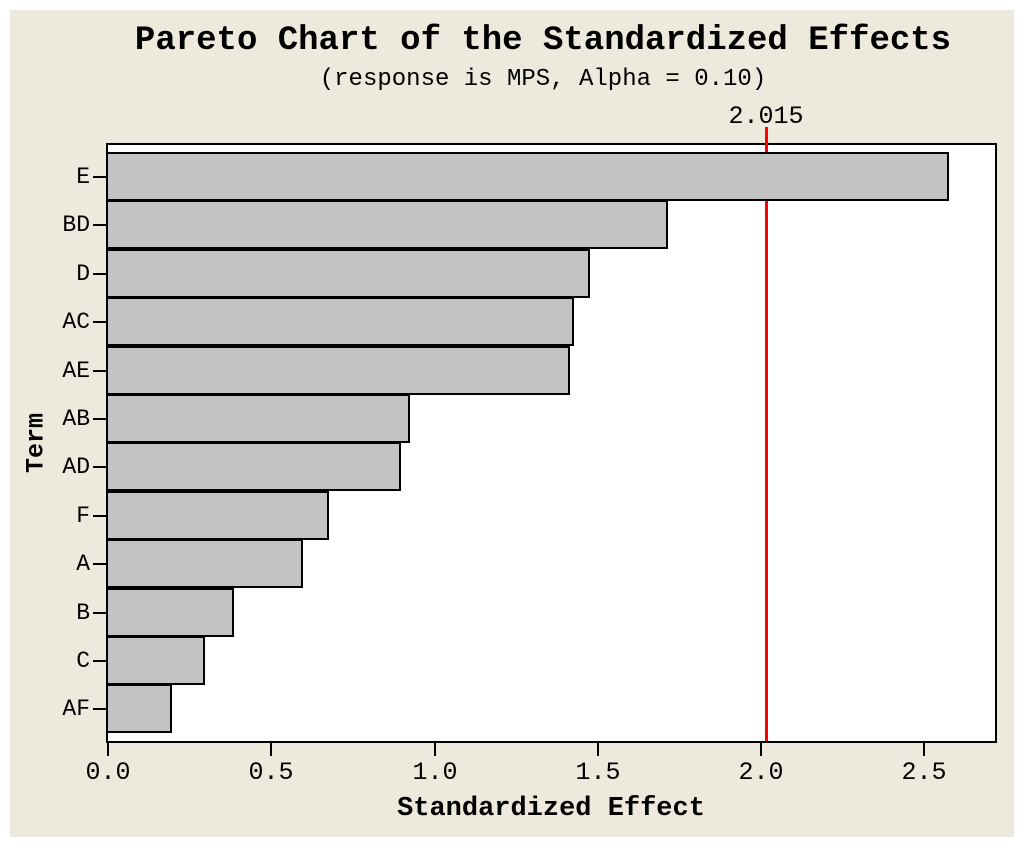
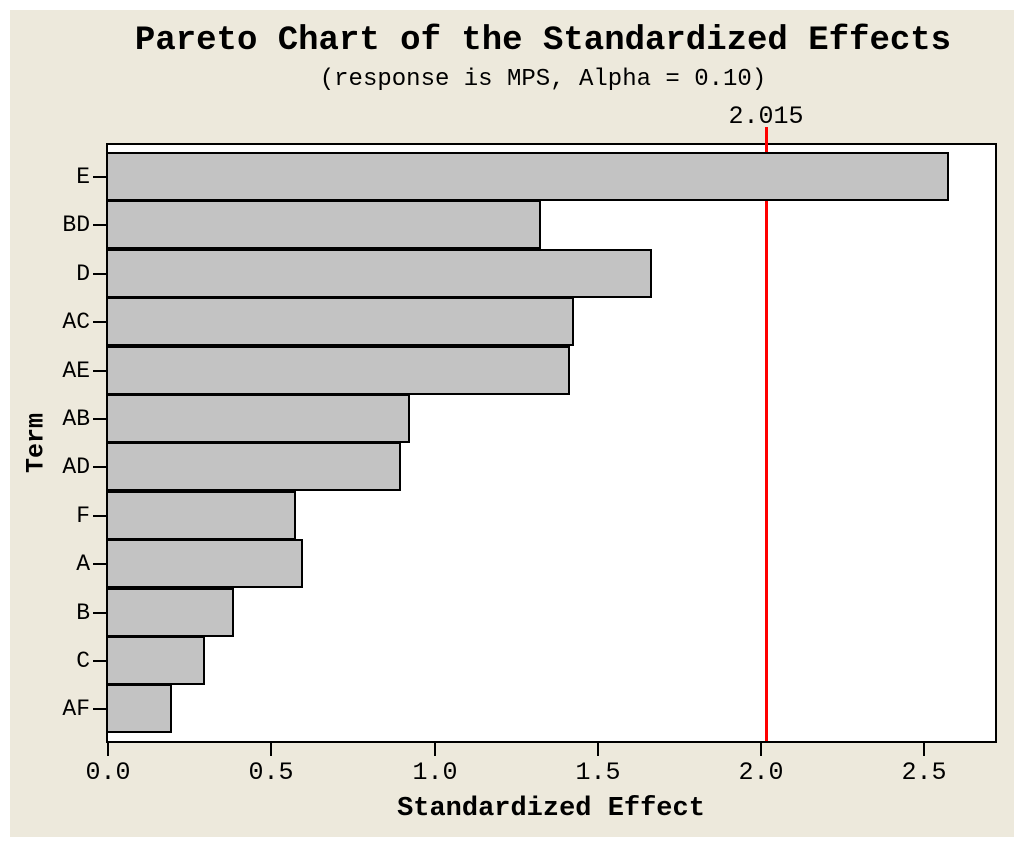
BD: 1.71 -> 1.32
D: 1.47 -> 1.66
F: 0.67 -> 0.57
